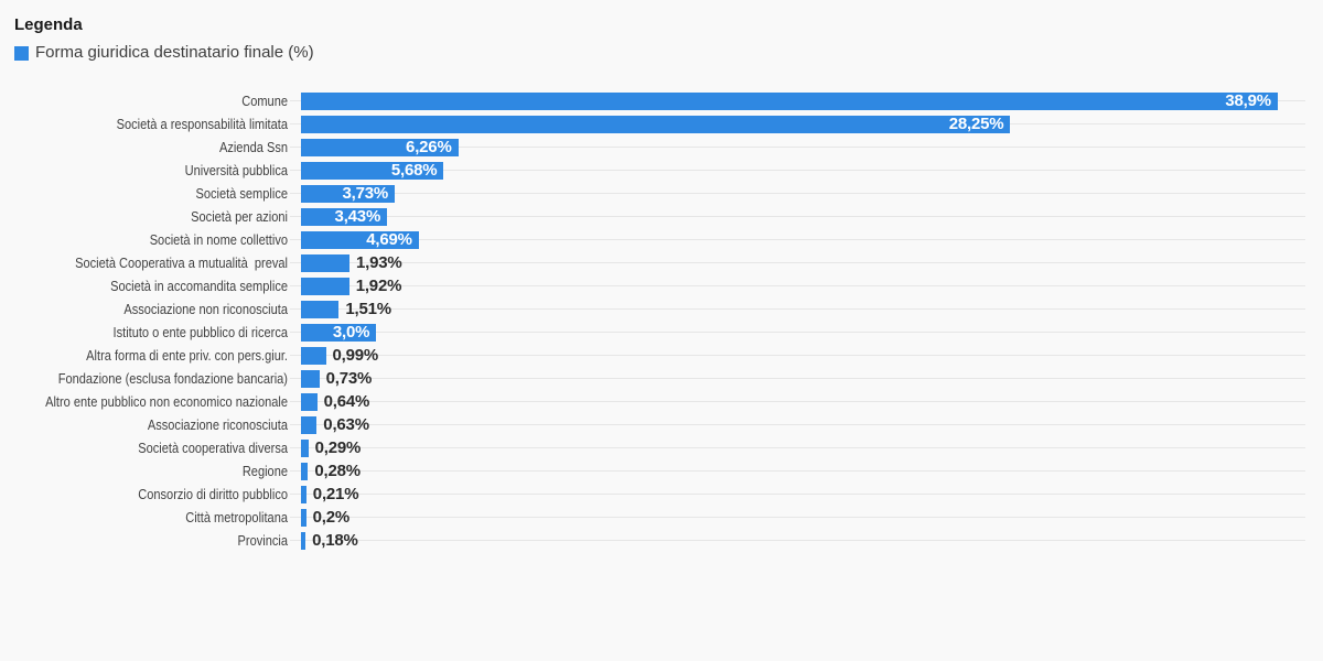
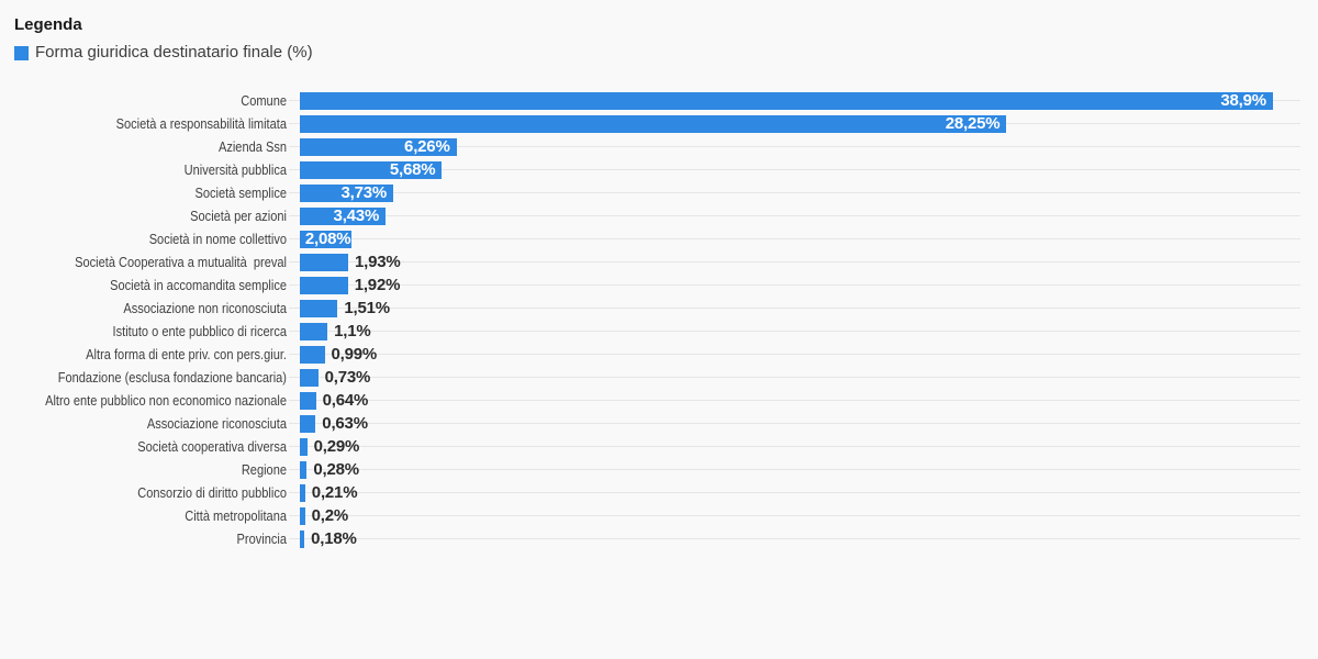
Società in nome collettivo: 4,69% -> 2,08%
Istituto o ente pubblico di ricerca: 3,0% -> 1,1%
